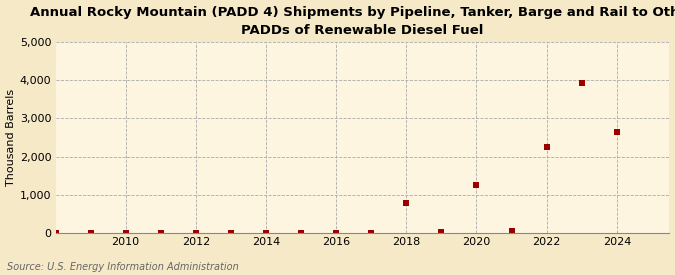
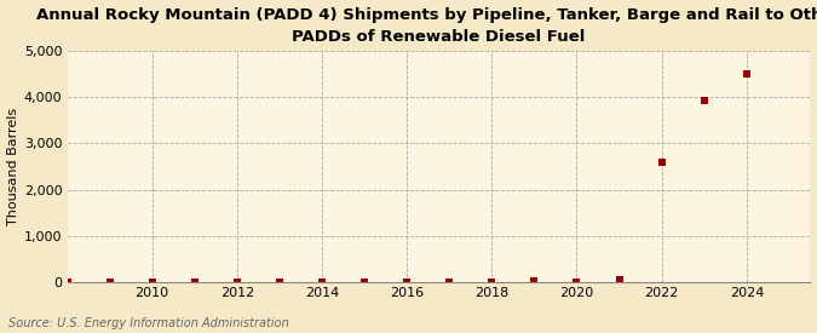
2018: 800 -> 20
2020: 1,250 -> 20
2022: 2,250 -> 2,600
2024: 2,650 -> 4,490
